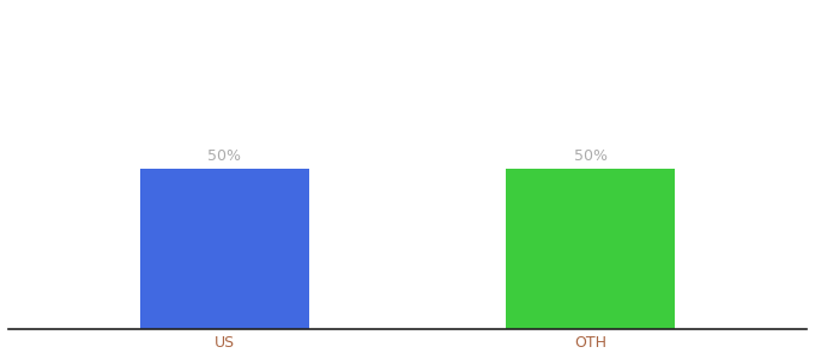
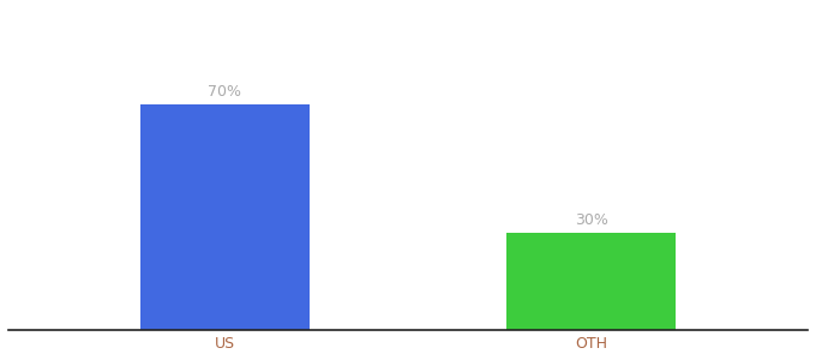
US: 50% -> 70%
OTH: 50% -> 30%
